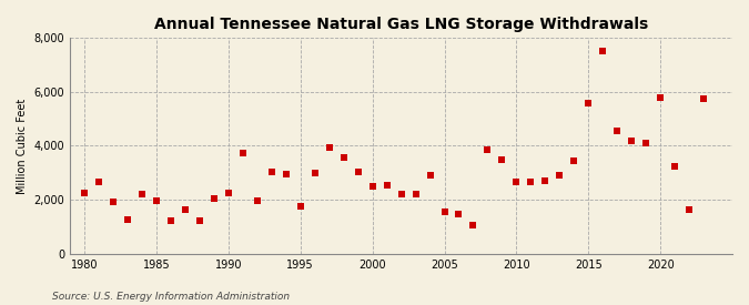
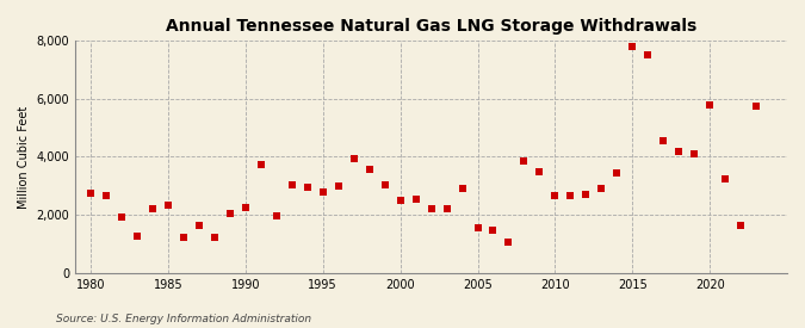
1980: 2,250 -> 2,750
1985: 1,950 -> 2,350
1995: 1,750 -> 2,800
2015: 5,600 -> 7,800
